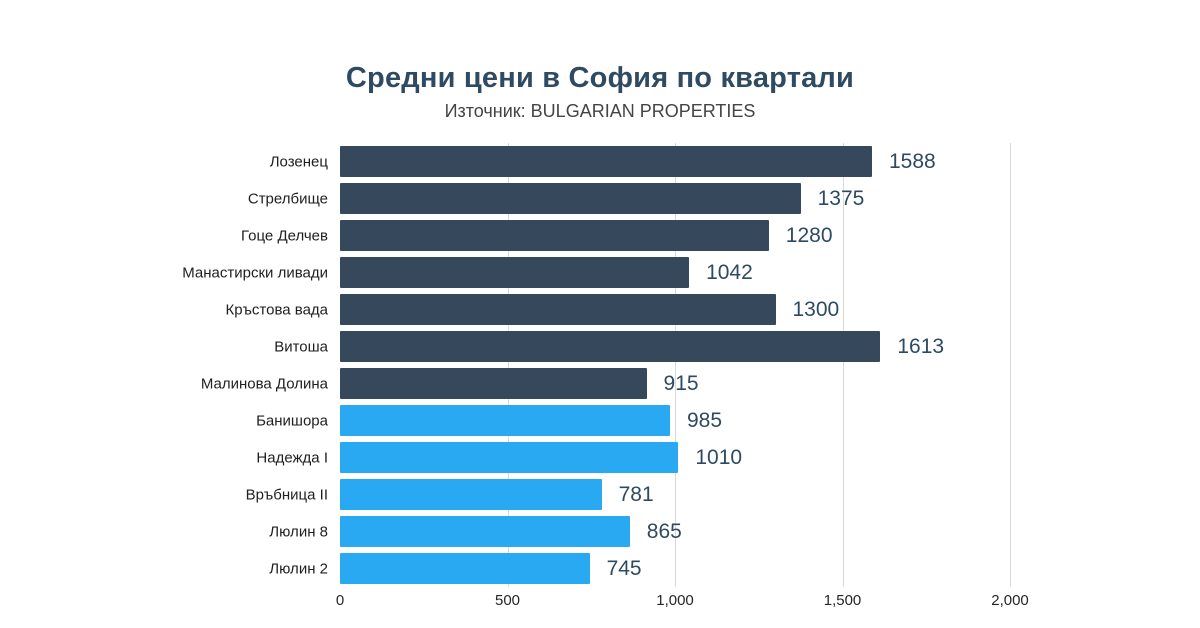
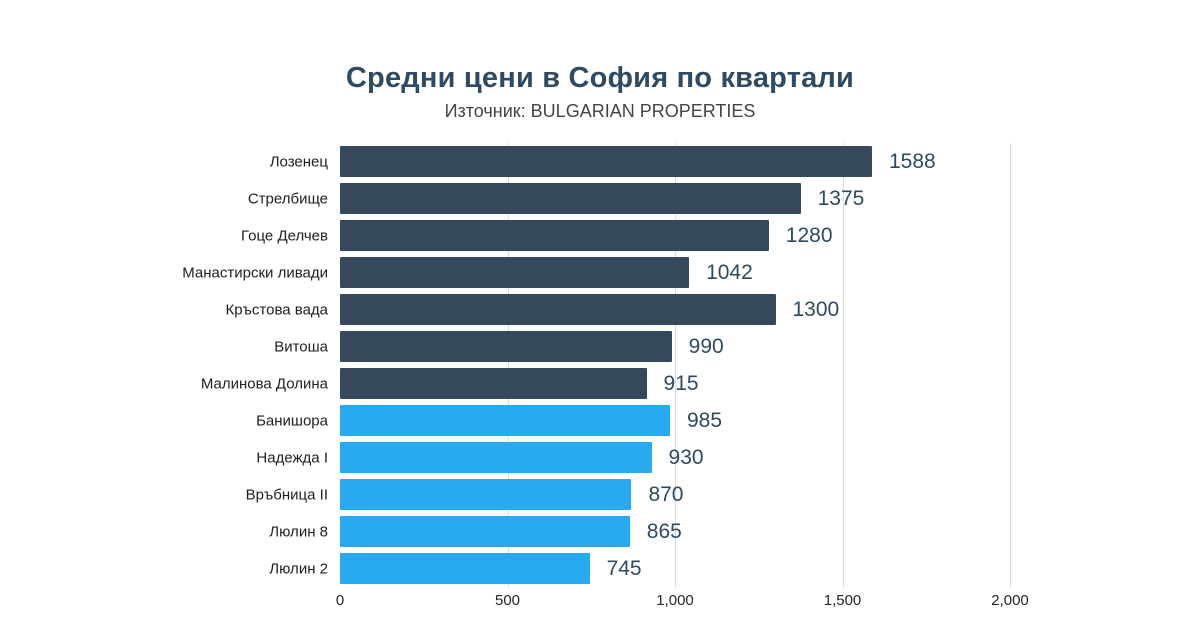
Витоша: 1613 -> 990
Надежда I: 1010 -> 930
Връбница II: 781 -> 870
